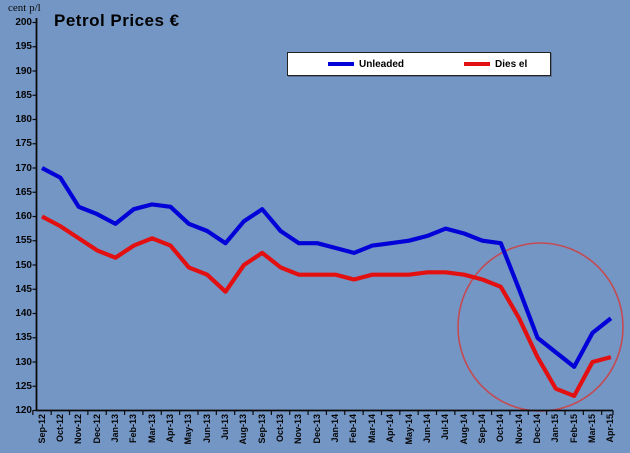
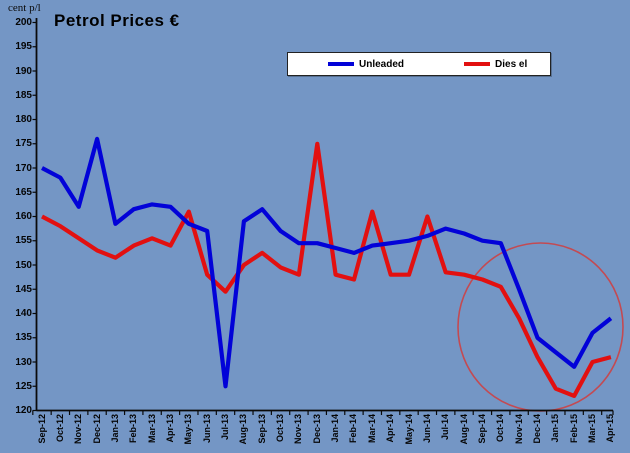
Unleaded/Dec-12: 160 -> 176
Dies el/May-13: 150 -> 161
Unleaded/Jul-13: 154 -> 125
Dies el/Dec-13: 148 -> 175
Dies el/Mar-14: 148 -> 161
Dies el/Jun-14: 148 -> 160
